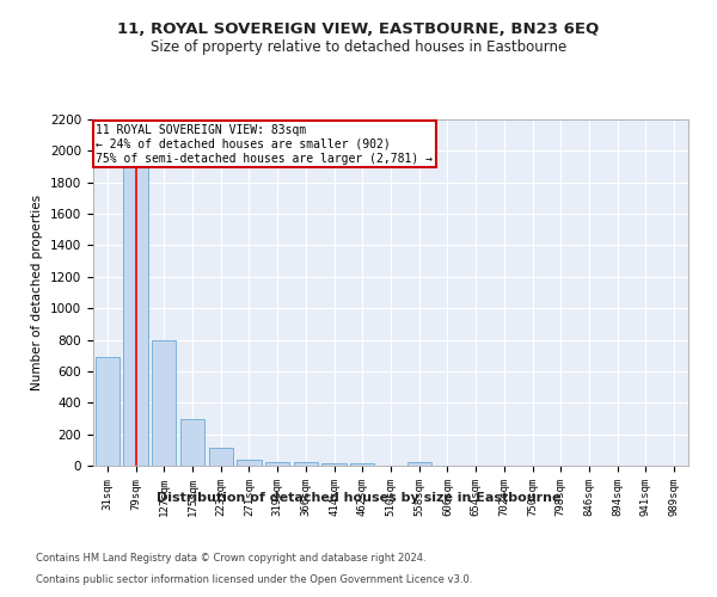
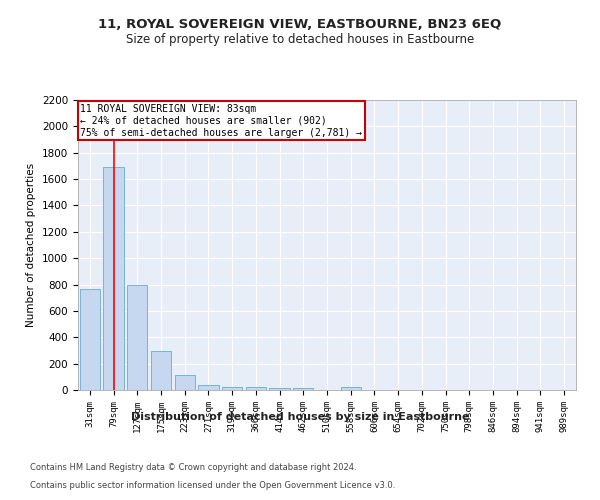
31sqm: 690 -> 770
79sqm: 1910 -> 1690
